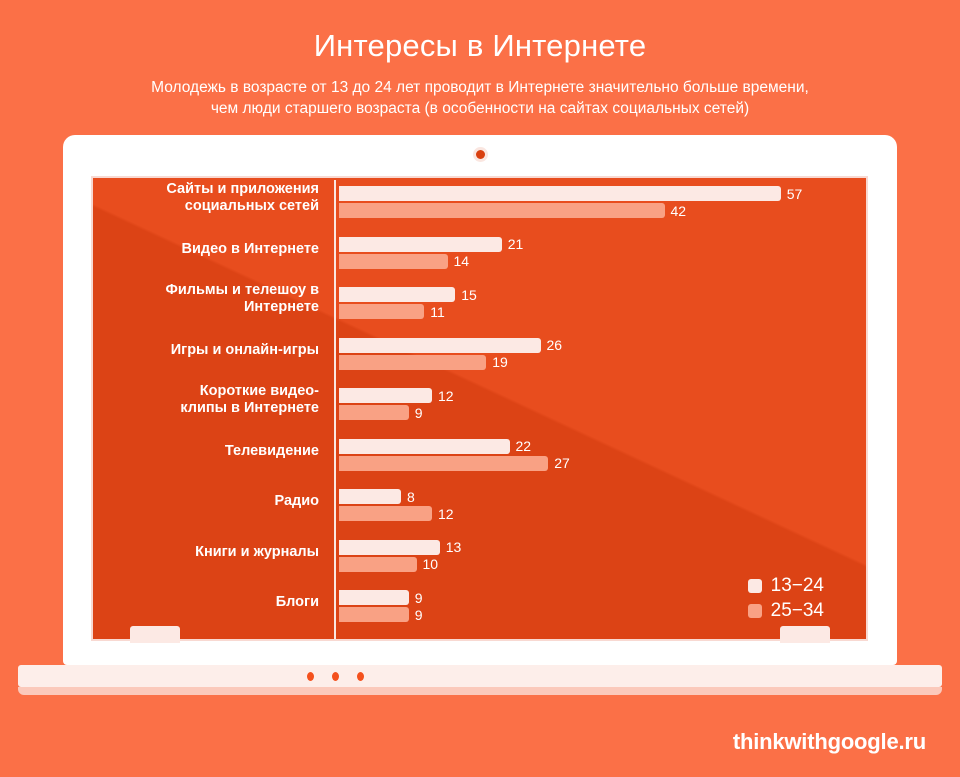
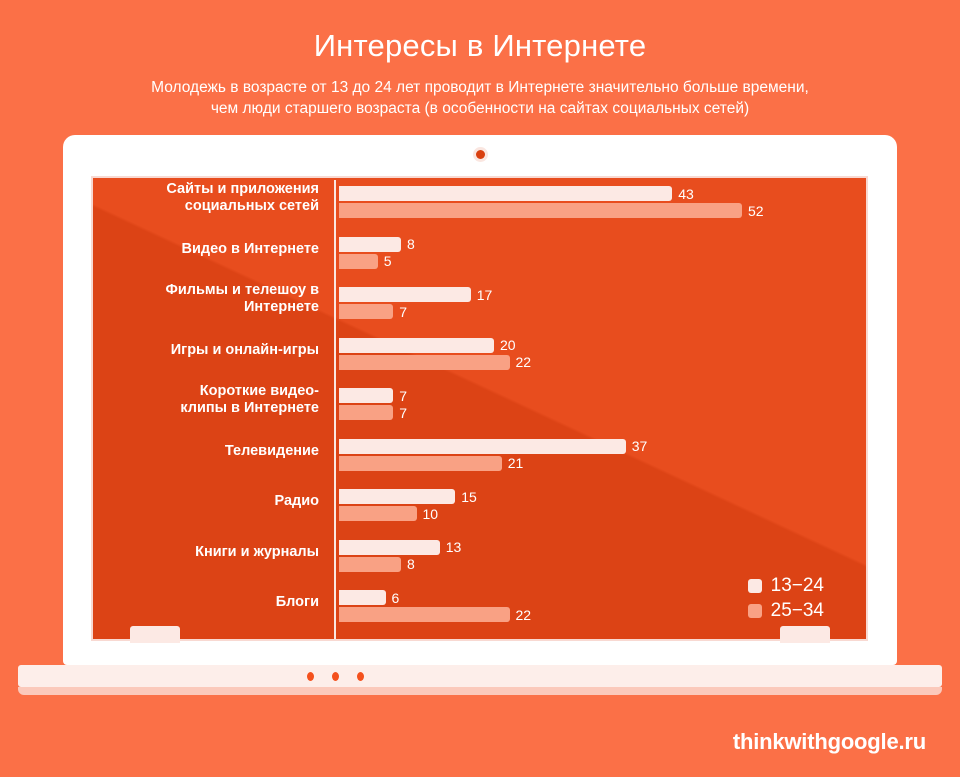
13−24/Сайты и приложения социальных сетей: 57 -> 43
25−34/Сайты и приложения социальных сетей: 42 -> 52
13−24/Видео в Интернете: 21 -> 8
25−34/Видео в Интернете: 14 -> 5
13−24/Фильмы и телешоу в Интернете: 15 -> 17
25−34/Фильмы и телешоу в Интернете: 11 -> 7
13−24/Игры и онлайн-игры: 26 -> 20
25−34/Игры и онлайн-игры: 19 -> 22
13−24/Короткие видео- клипы в Интернете: 12 -> 7
25−34/Короткие видео- клипы в Интернете: 9 -> 7
13−24/Телевидение: 22 -> 37
25−34/Телевидение: 27 -> 21
13−24/Радио: 8 -> 15
25−34/Радио: 12 -> 10
25−34/Книги и журналы: 10 -> 8
13−24/Блоги: 9 -> 6
25−34/Блоги: 9 -> 22
